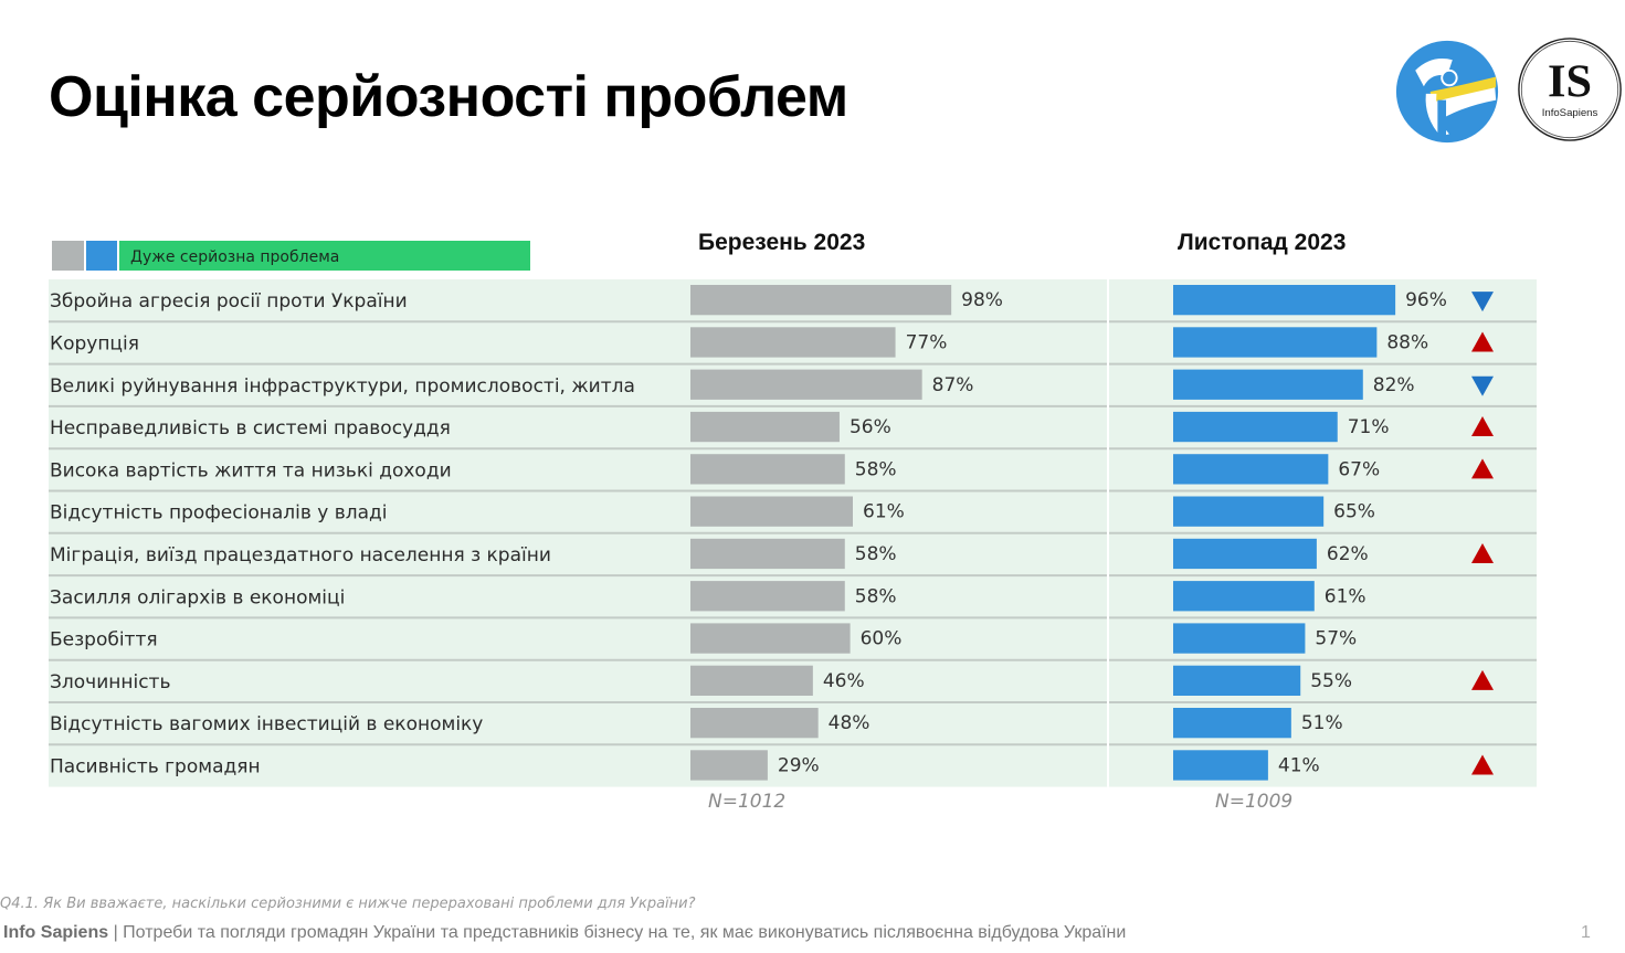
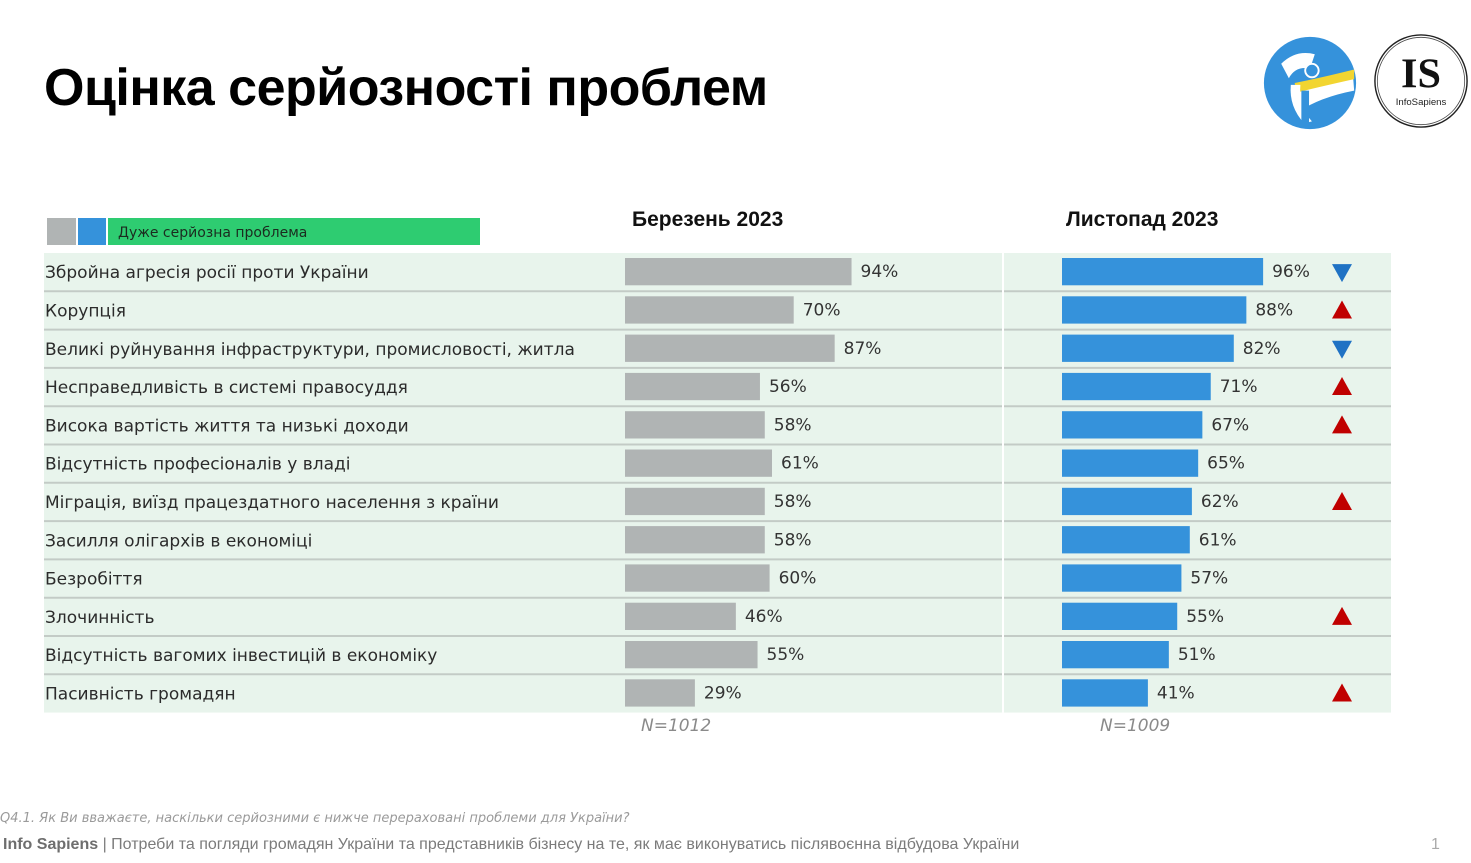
Березень 2023/Збройна агресія росії проти України: 98% -> 94%
Березень 2023/Корупція: 77% -> 70%
Березень 2023/Відсутність вагомих інвестицій в економіку: 48% -> 55%
